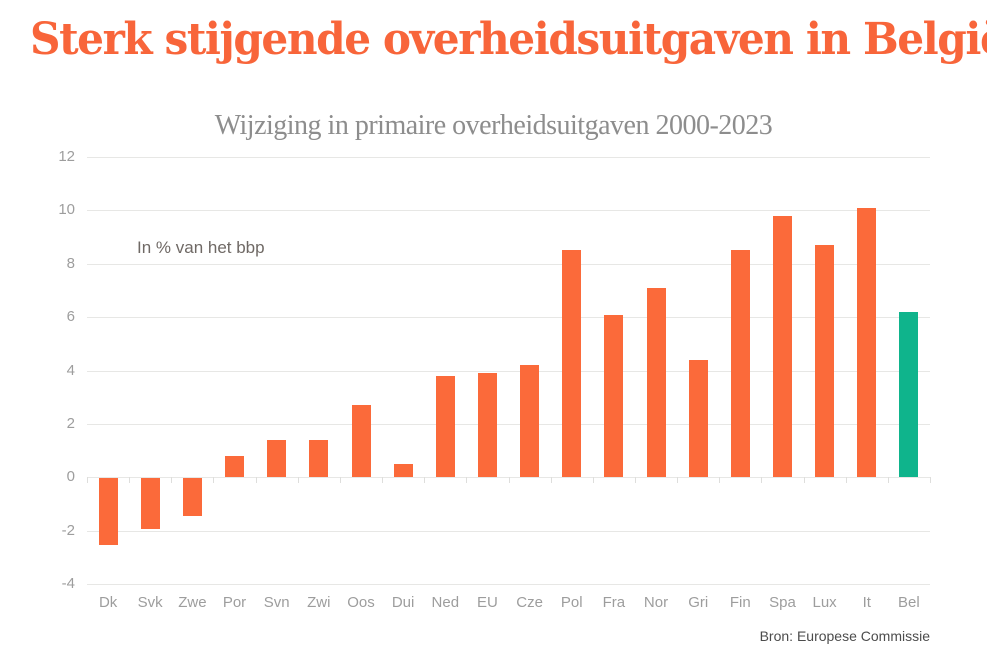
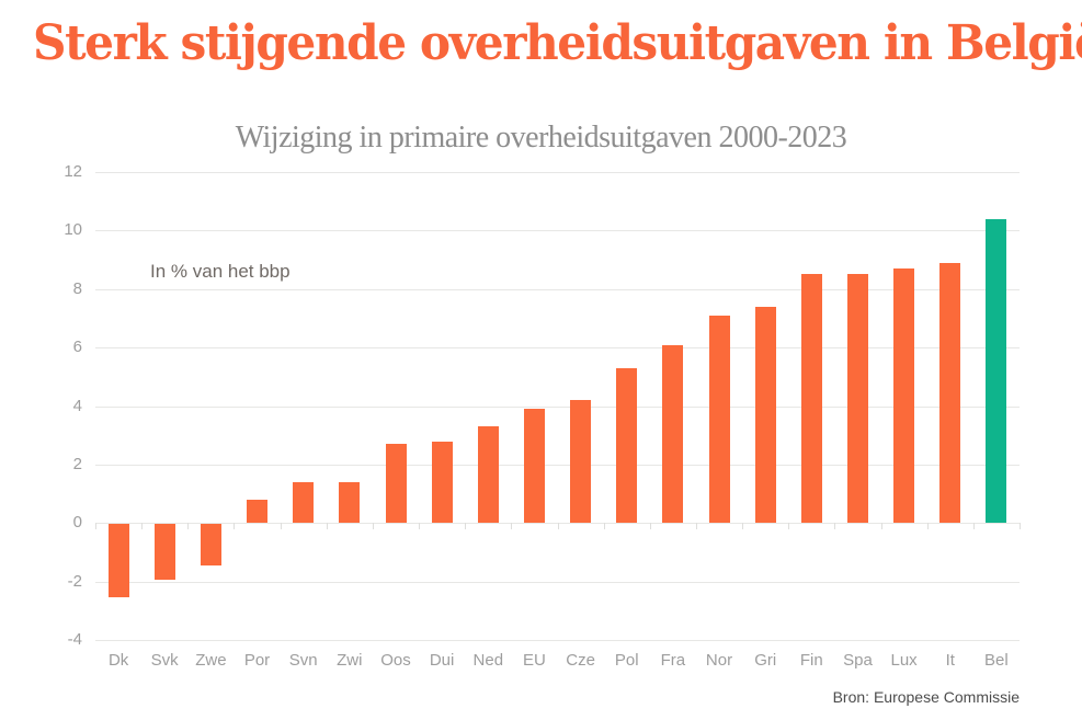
Dui: 0.5 -> 2.8
Ned: 3.8 -> 3.3
Pol: 8.5 -> 5.3
Gri: 4.4 -> 7.4
Spa: 9.8 -> 8.5
It: 10.1 -> 8.9
Bel: 6.2 -> 10.4
